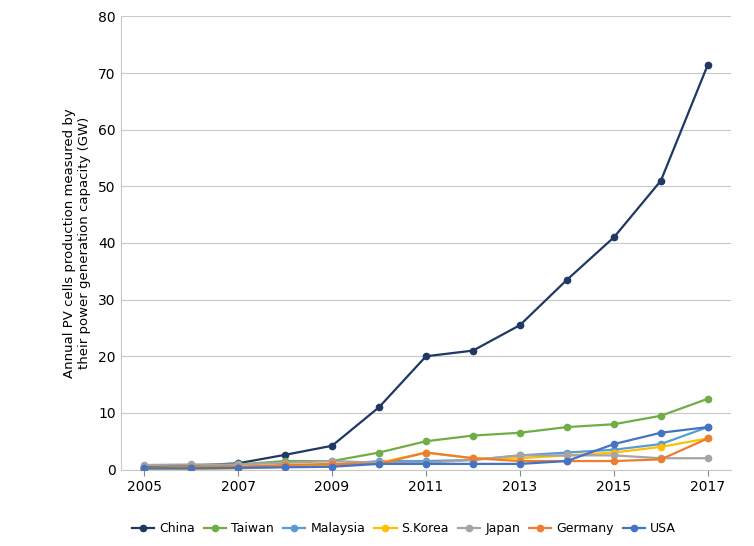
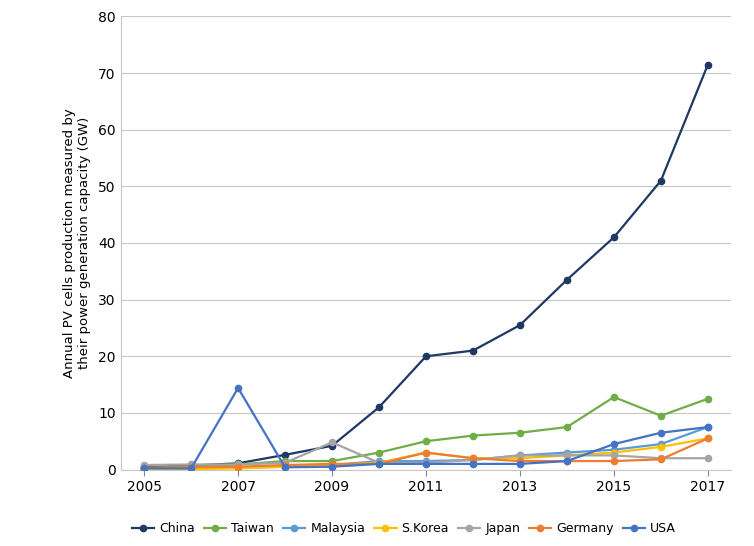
USA/2007: 0.3 -> 14.4
Japan/2009: 1.5 -> 4.8
Taiwan/2015: 8.0 -> 12.8
